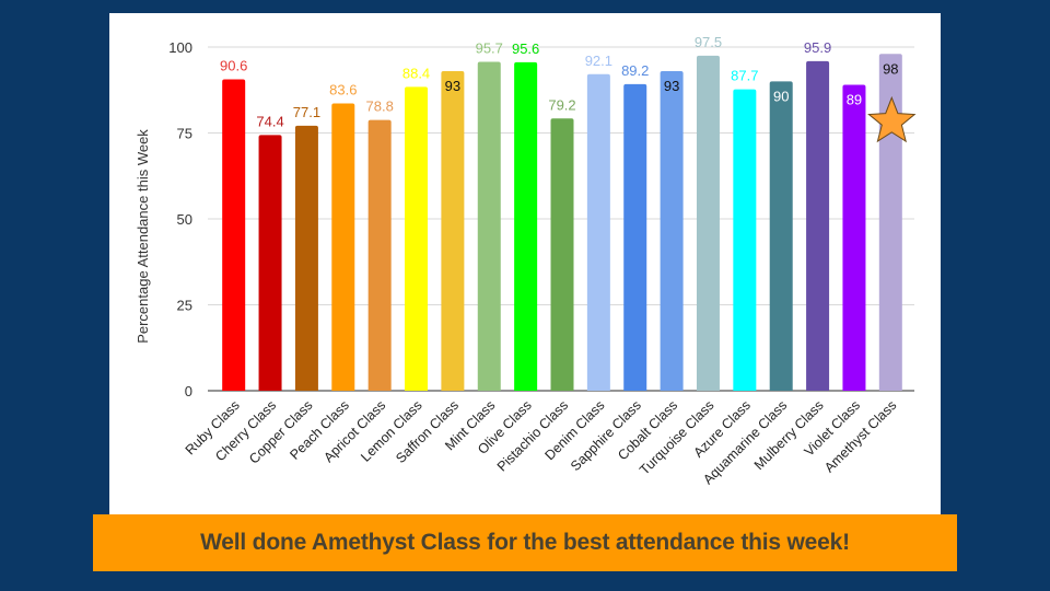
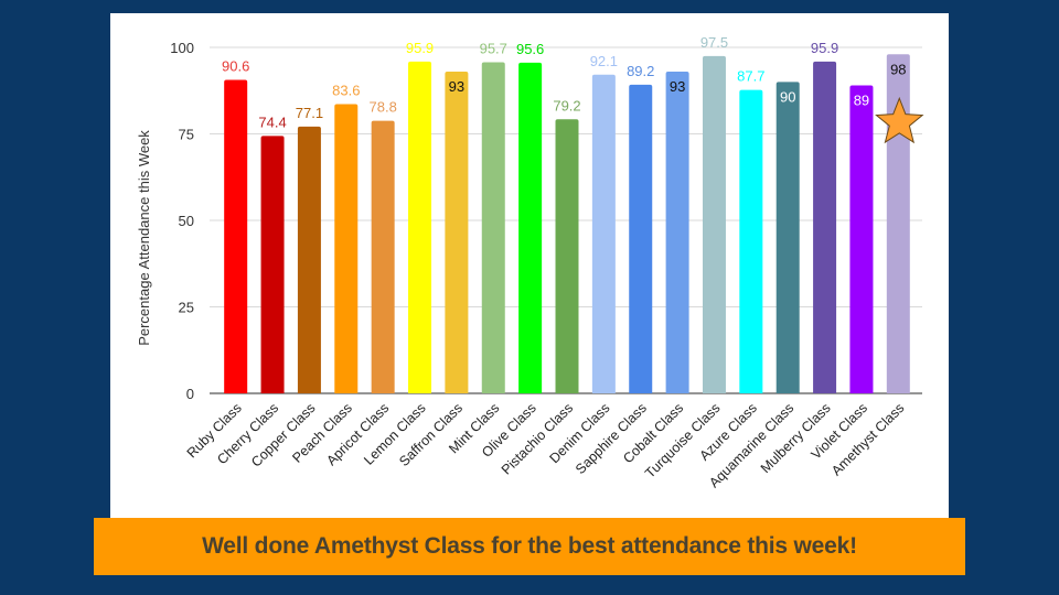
Lemon Class: 88.4 -> 95.9
